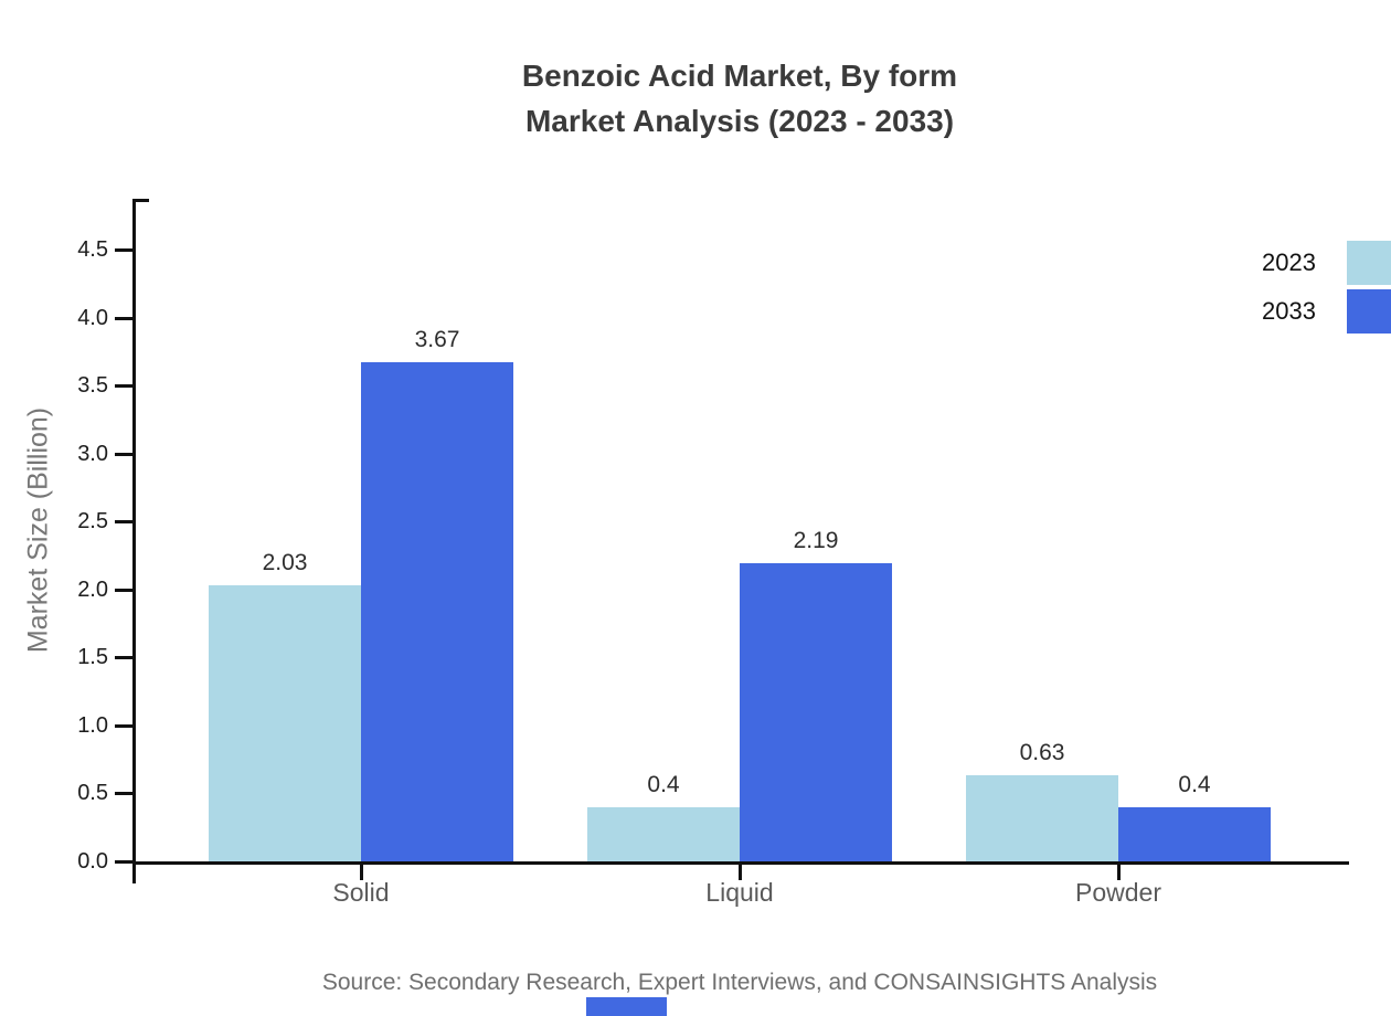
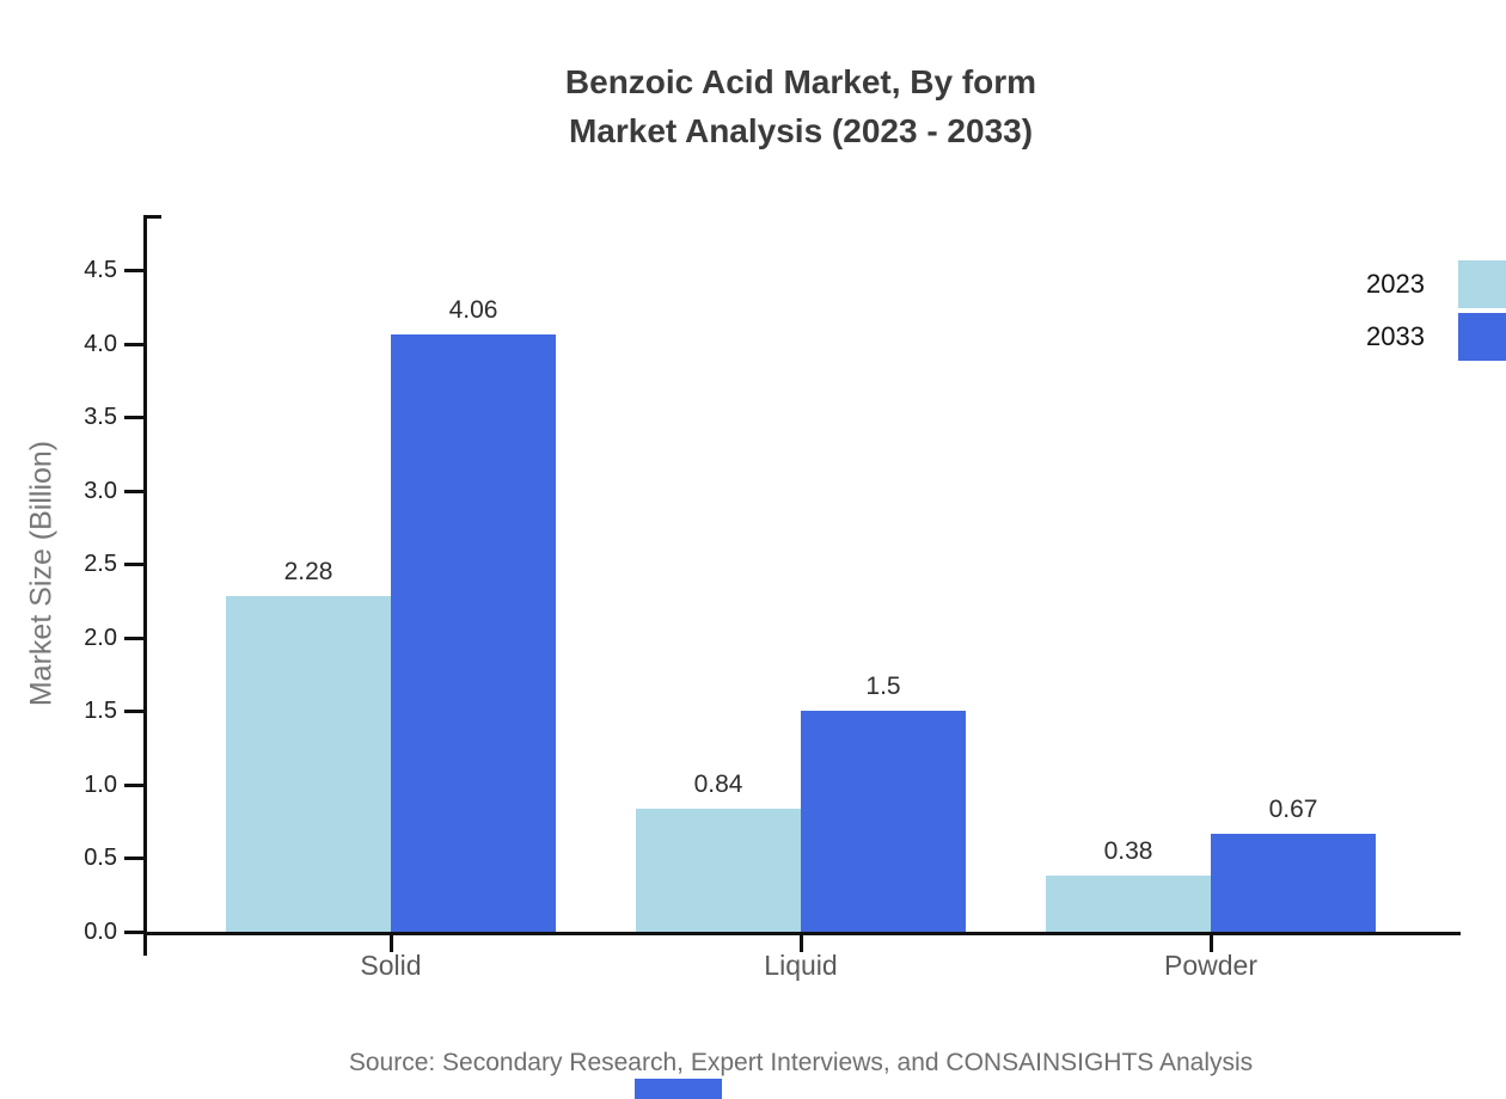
2023/Solid: 2.03 -> 2.28
2033/Solid: 3.67 -> 4.06
2023/Liquid: 0.4 -> 0.84
2033/Liquid: 2.19 -> 1.5
2023/Powder: 0.63 -> 0.38
2033/Powder: 0.4 -> 0.67
